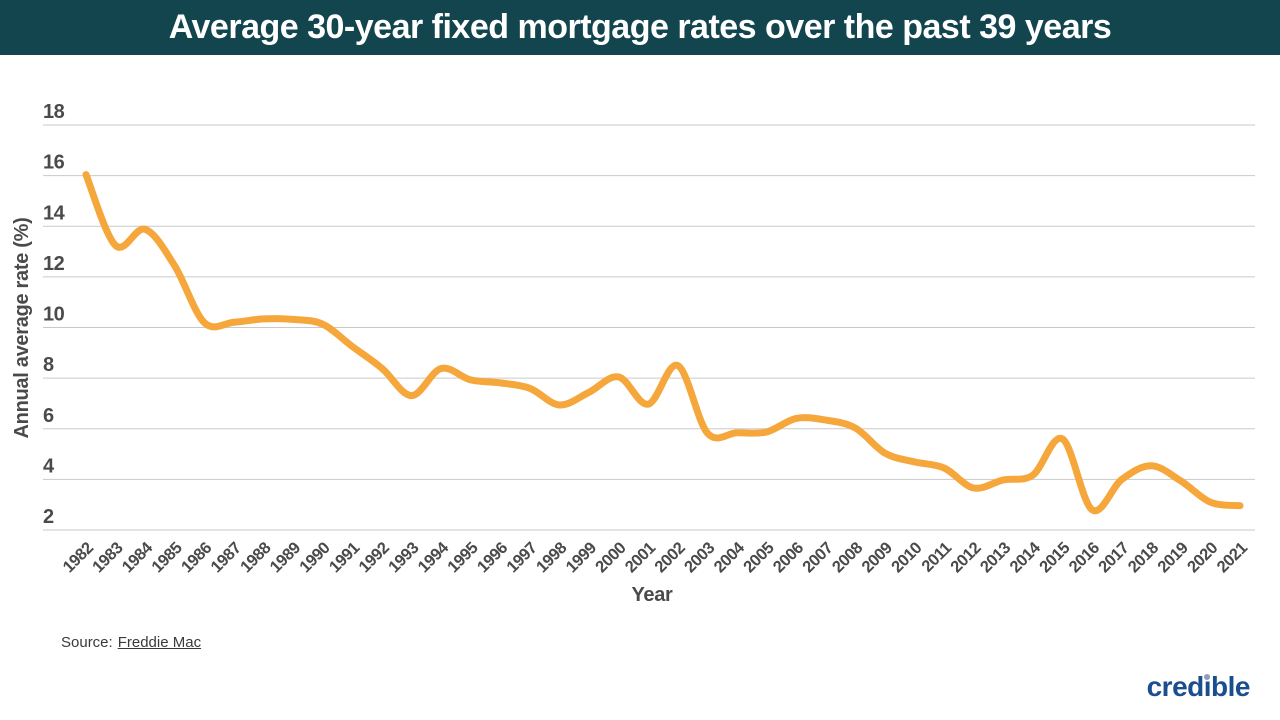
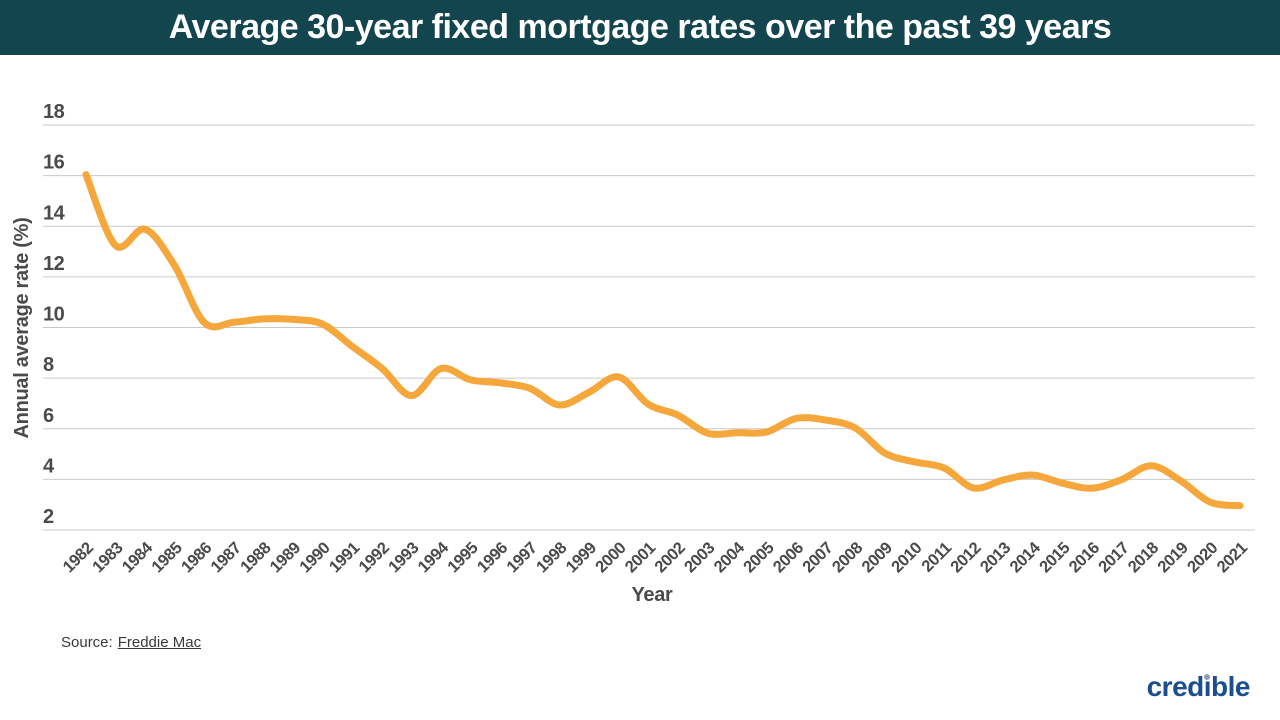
2002: 8.5 -> 6.5
2015: 5.6 -> 3.9
2016: 2.8 -> 3.6
